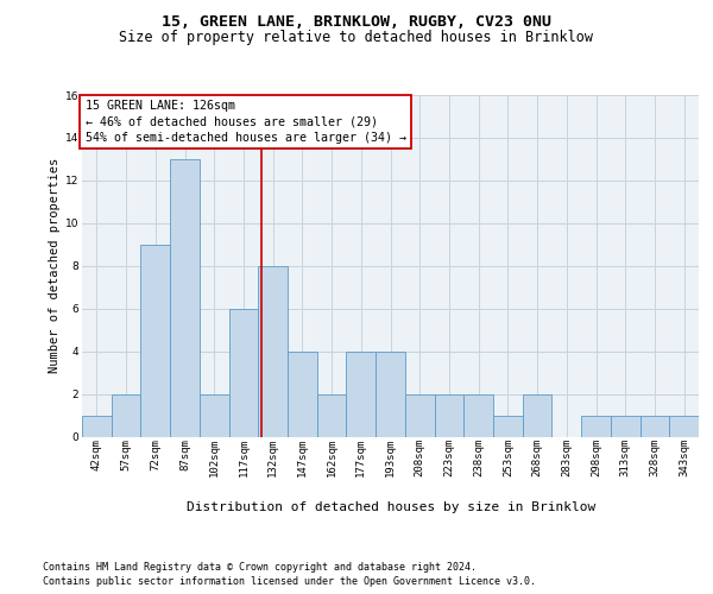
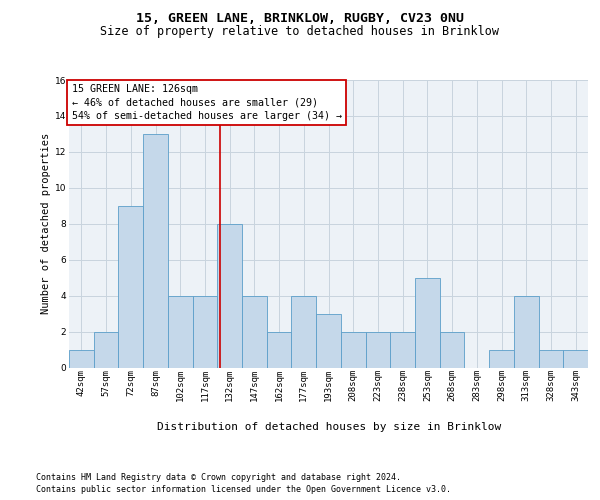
102sqm: 2 -> 4
117sqm: 6 -> 4
193sqm: 4 -> 3
253sqm: 1 -> 5
313sqm: 1 -> 4
